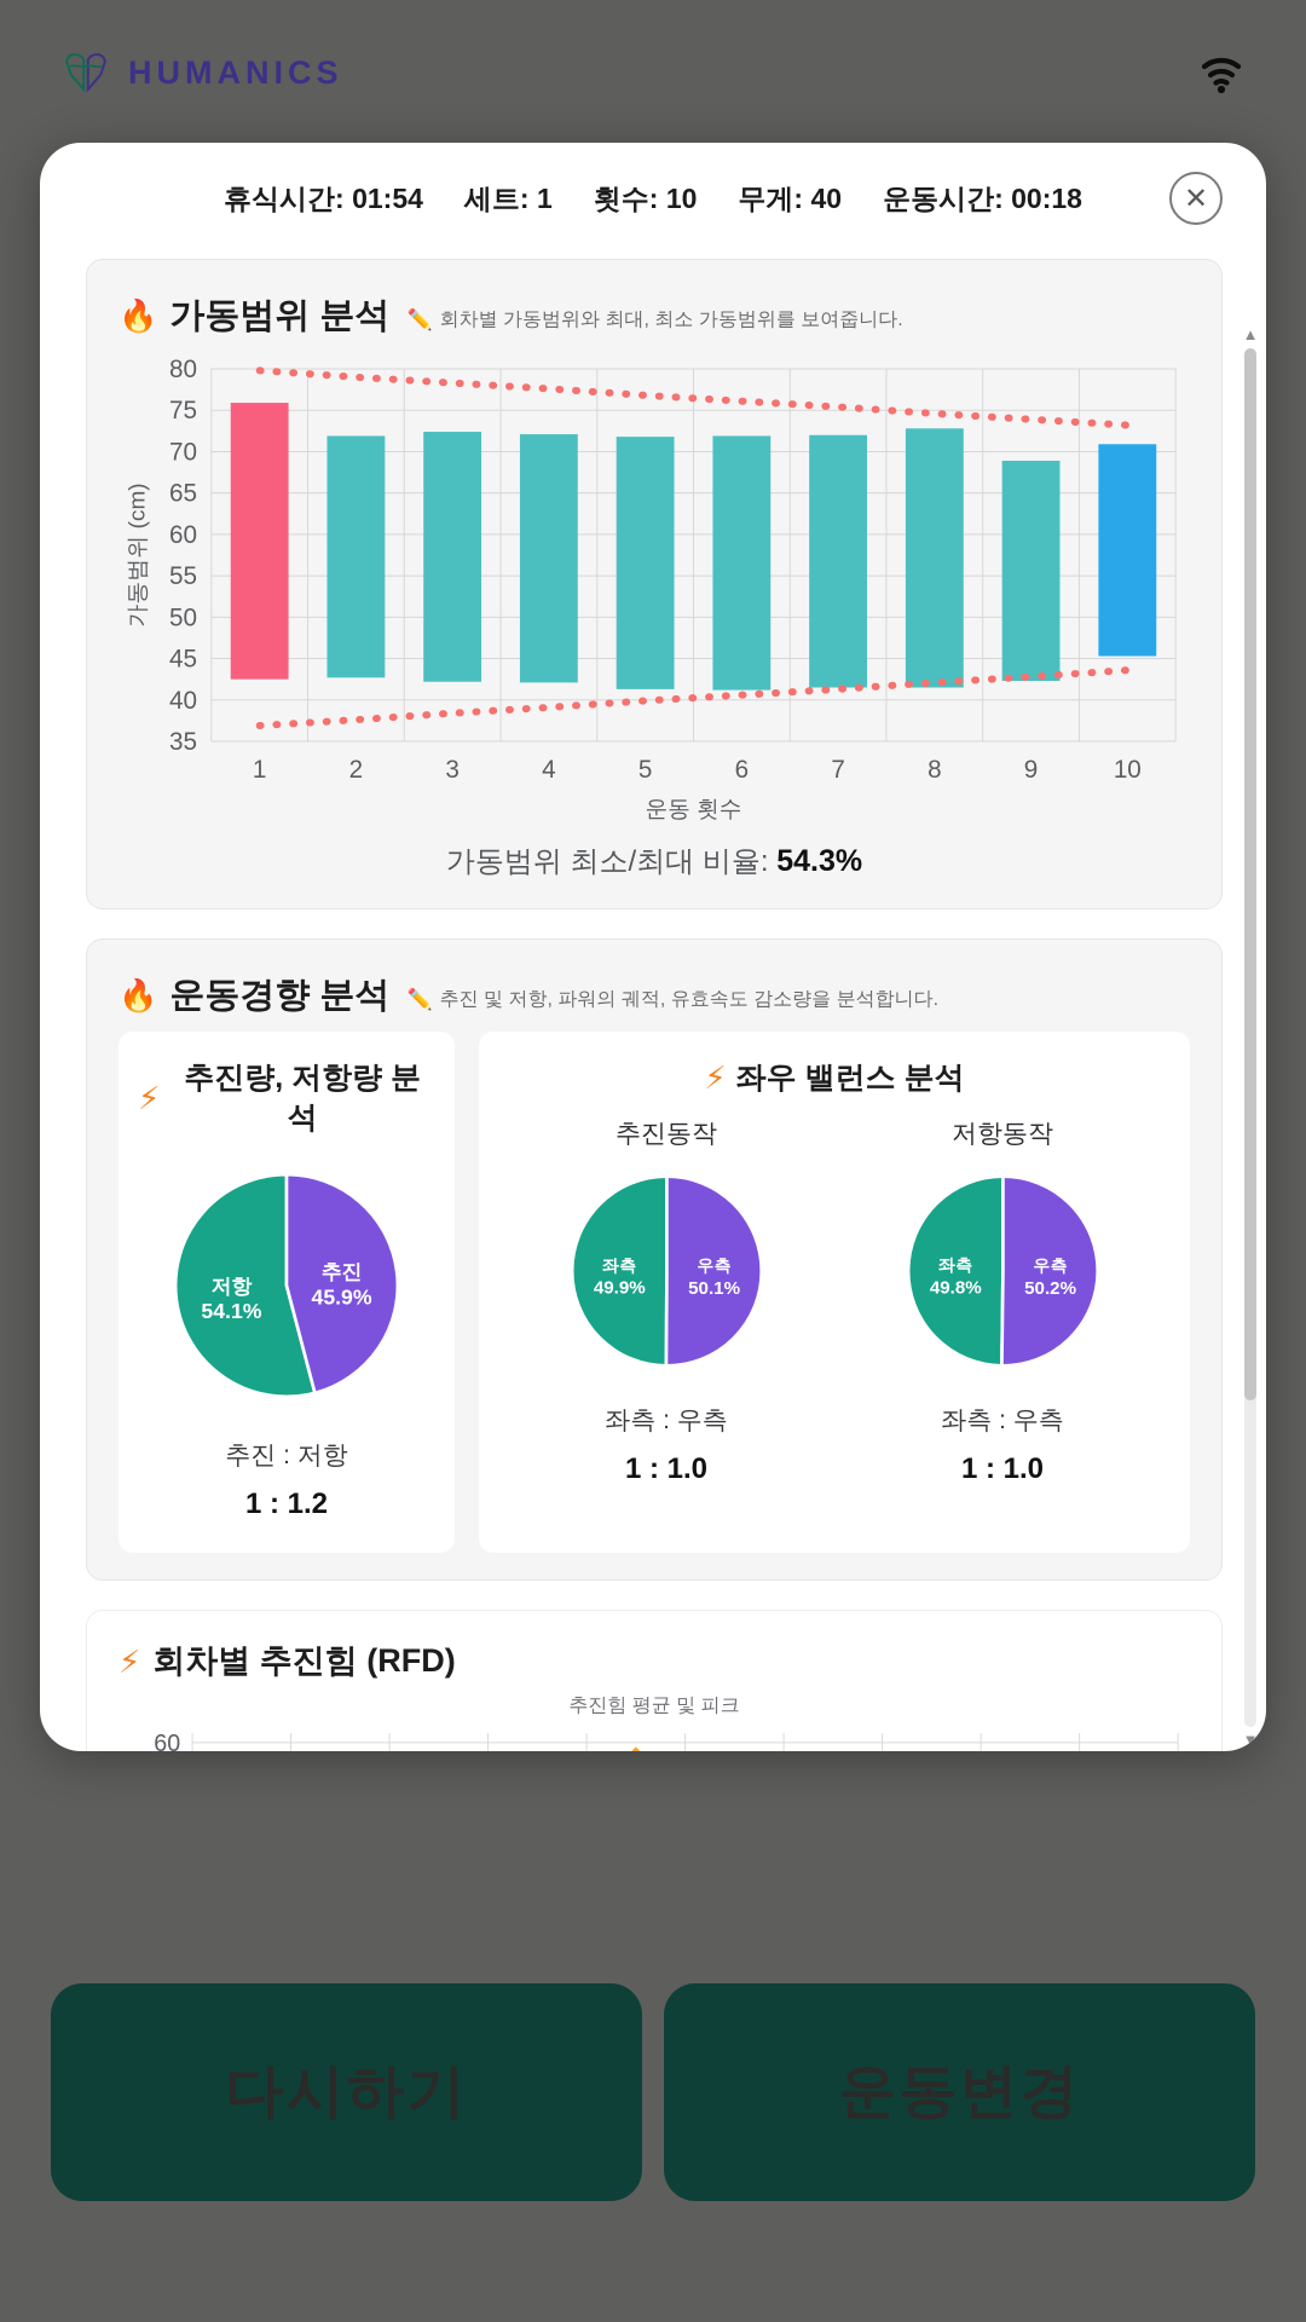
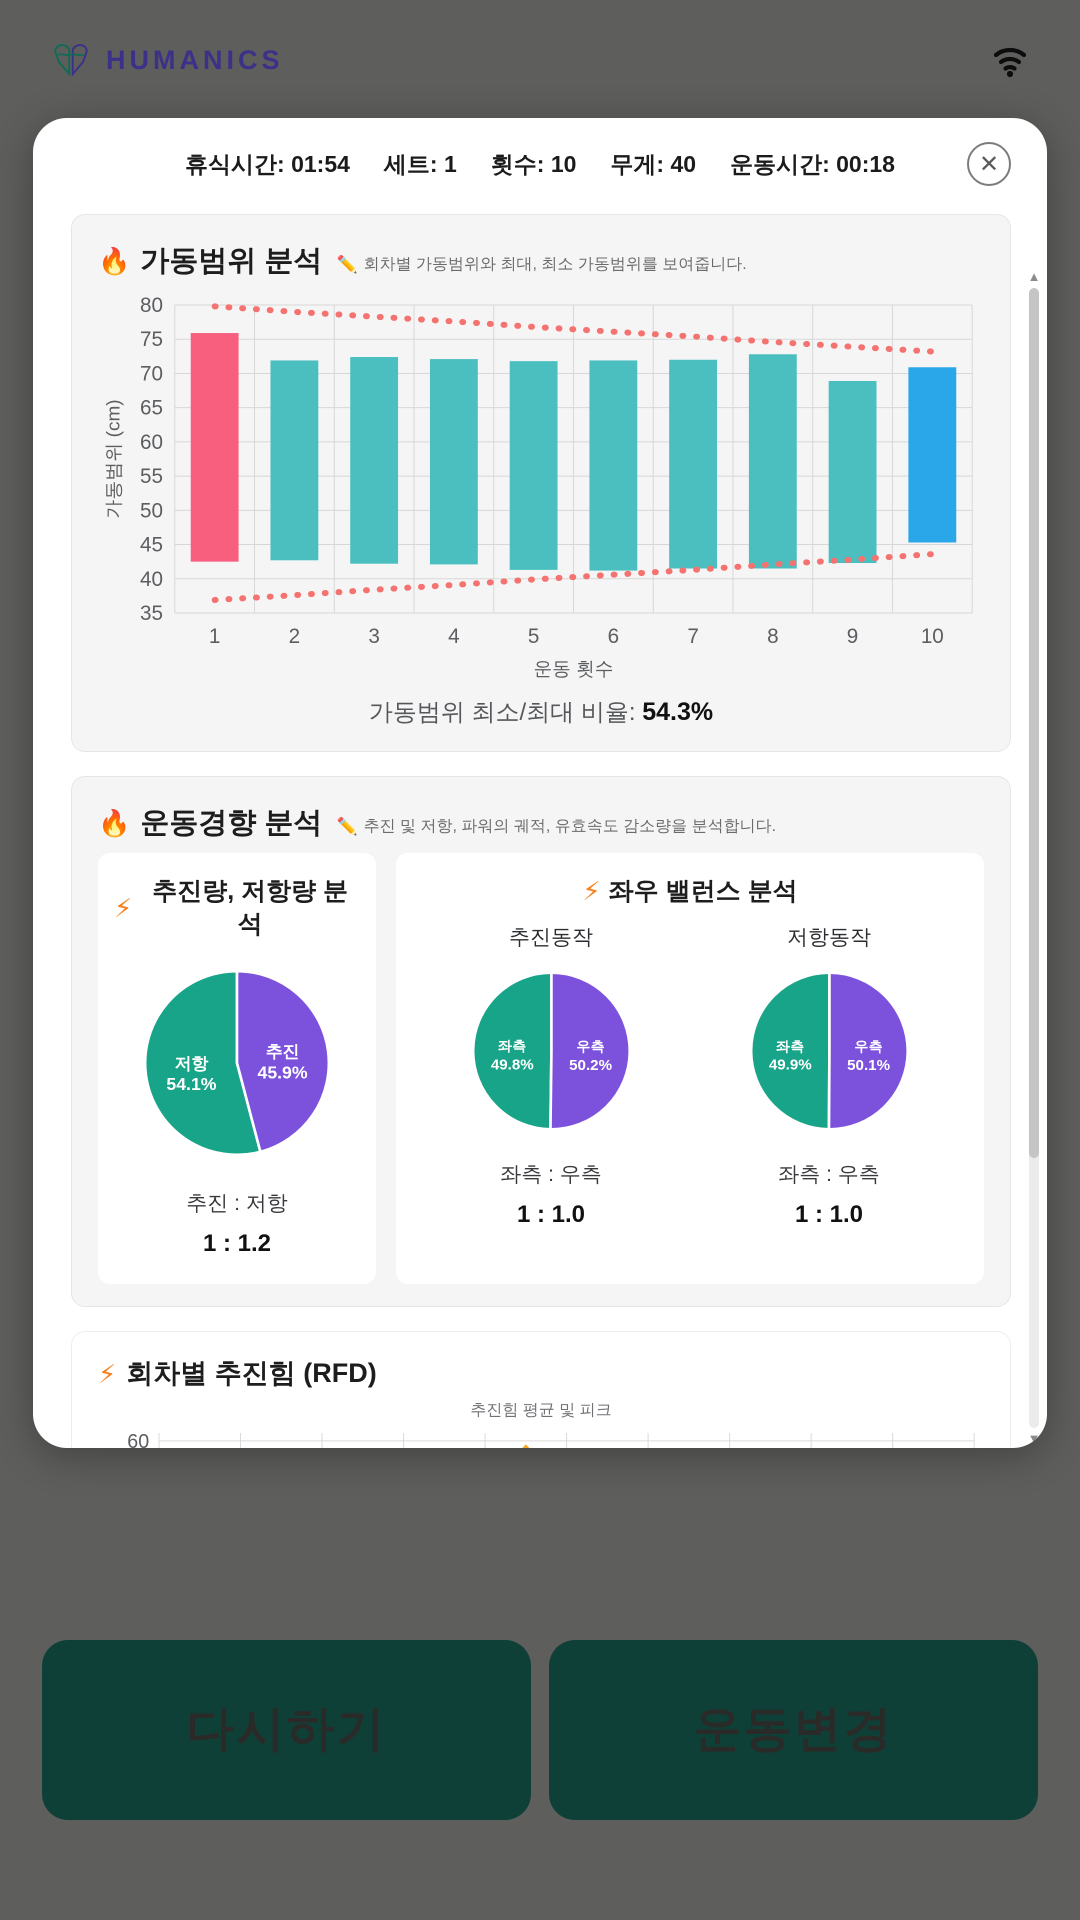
추진동작/좌측: 49.9% -> 49.8%
추진동작/우측: 50.1% -> 50.2%
저항동작/좌측: 49.8% -> 49.9%
저항동작/우측: 50.2% -> 50.1%
